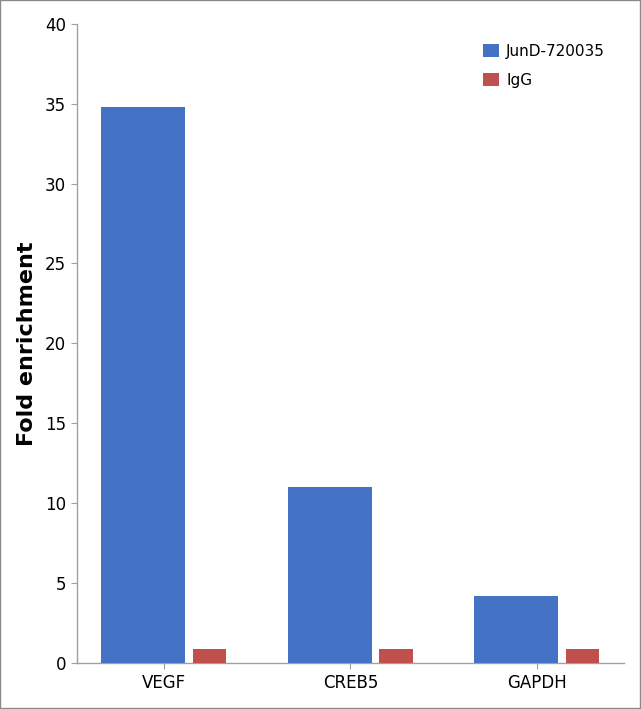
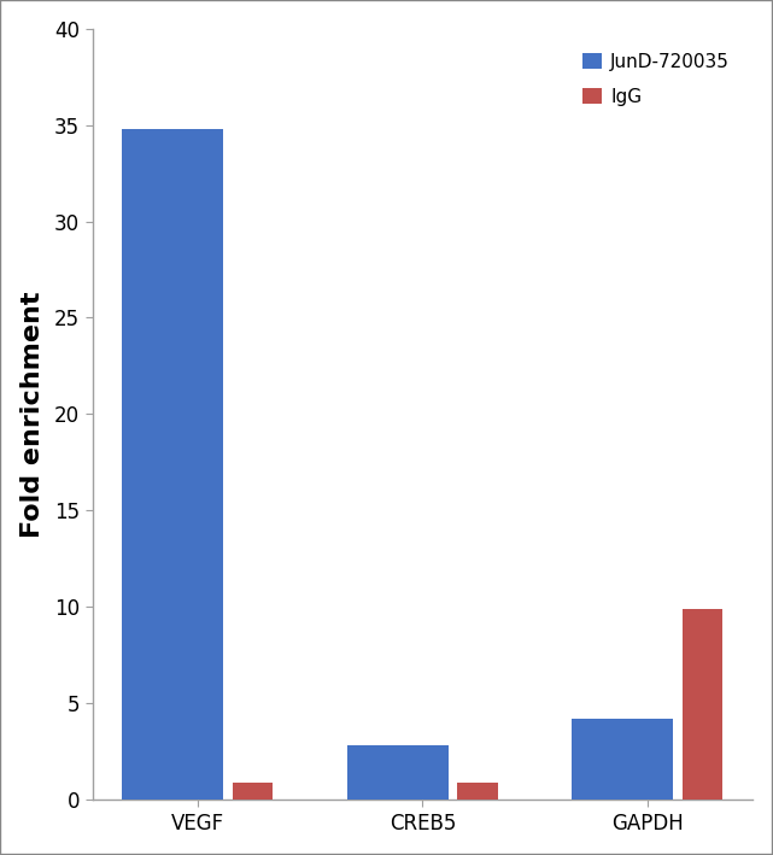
JunD-720035/CREB5: 11.0 -> 2.8
IgG/GAPDH: 0.9 -> 9.9
